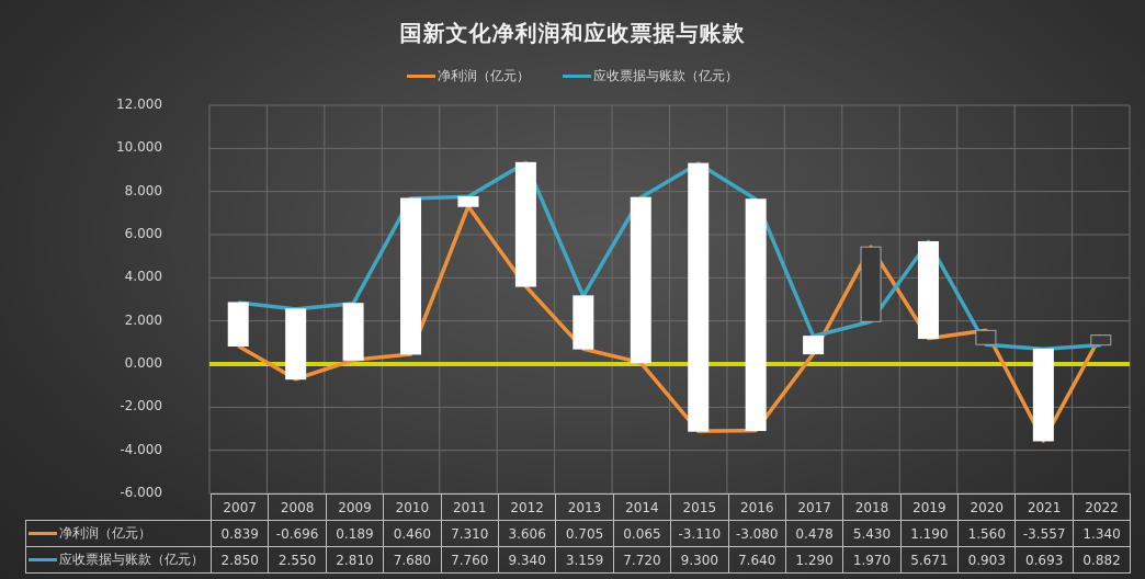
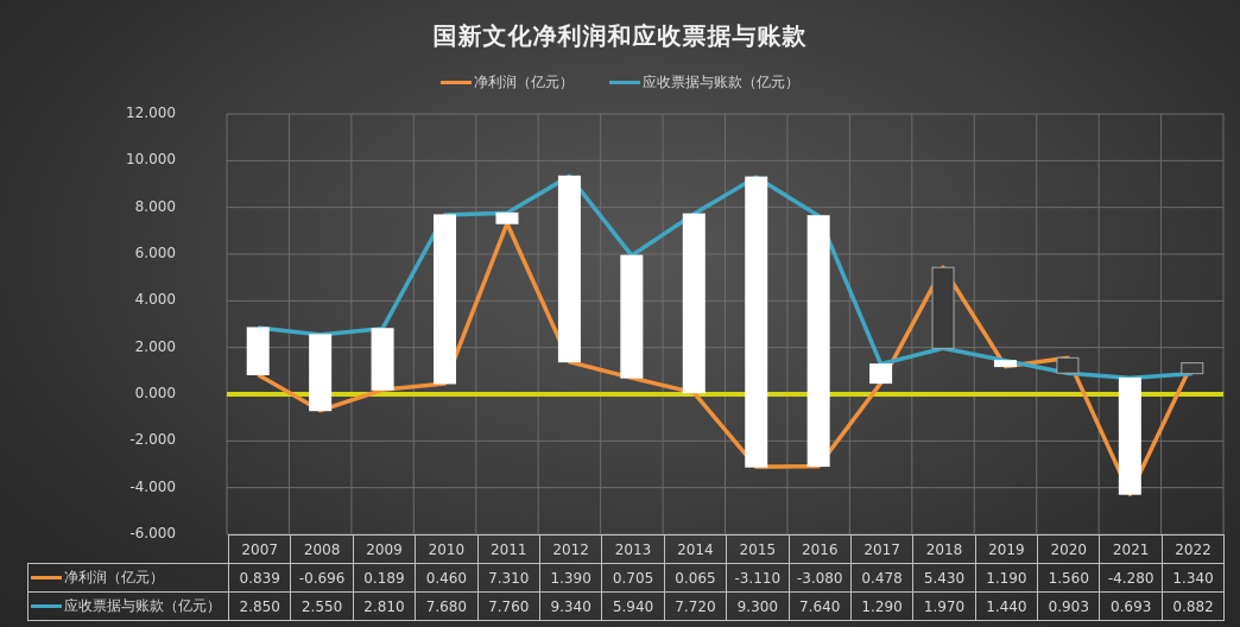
净利润（亿元）/2012: 3.606 -> 1.390
应收票据与账款（亿元）/2013: 3.159 -> 5.940
应收票据与账款（亿元）/2019: 5.671 -> 1.440
净利润（亿元）/2021: -3.557 -> -4.280
